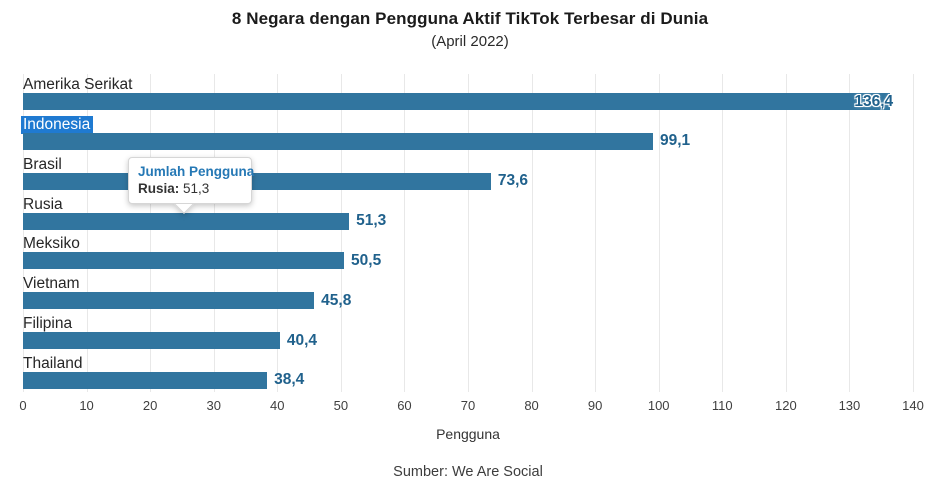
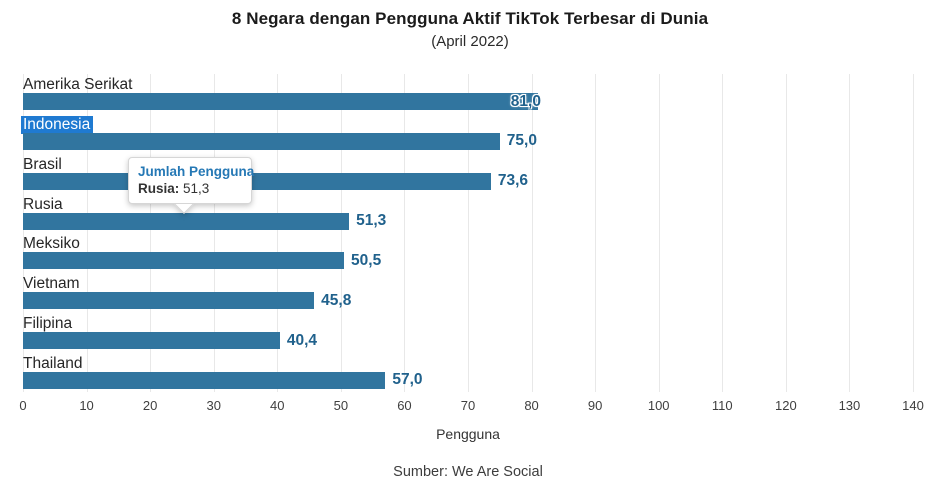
Amerika Serikat: 136,4 -> 81,0
Indonesia: 99,1 -> 75,0
Thailand: 38,4 -> 57,0
